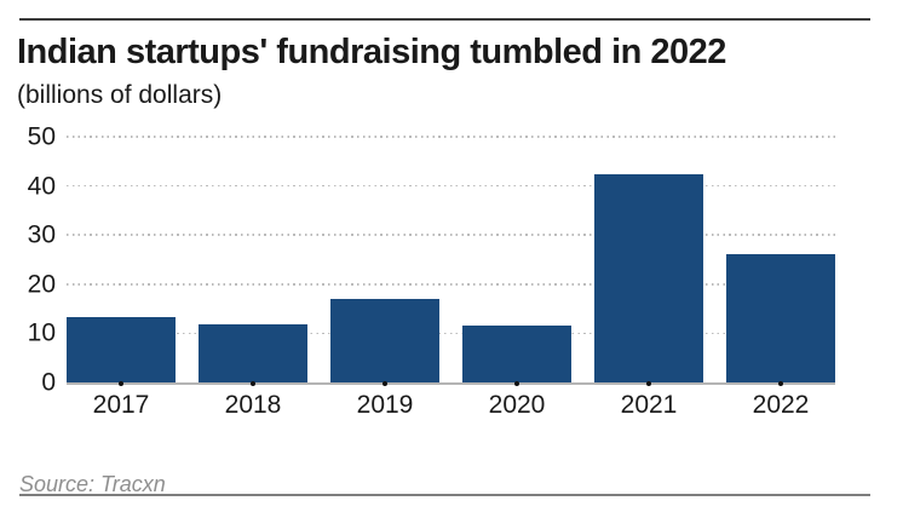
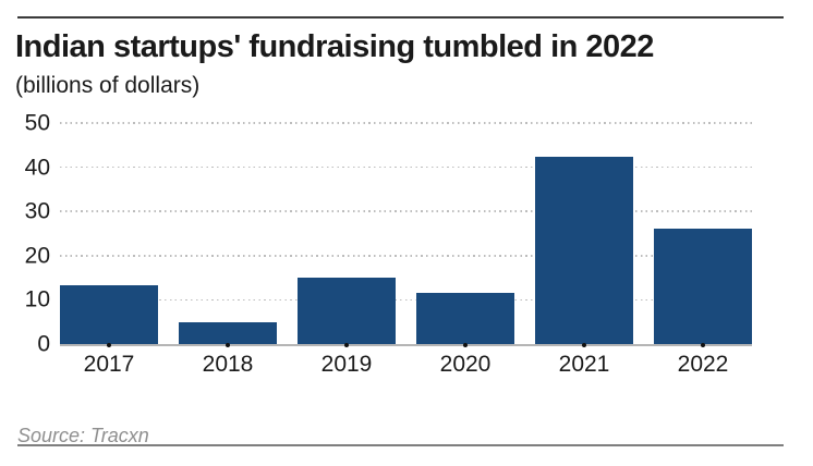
2018: 12 -> 5
2019: 17 -> 15
